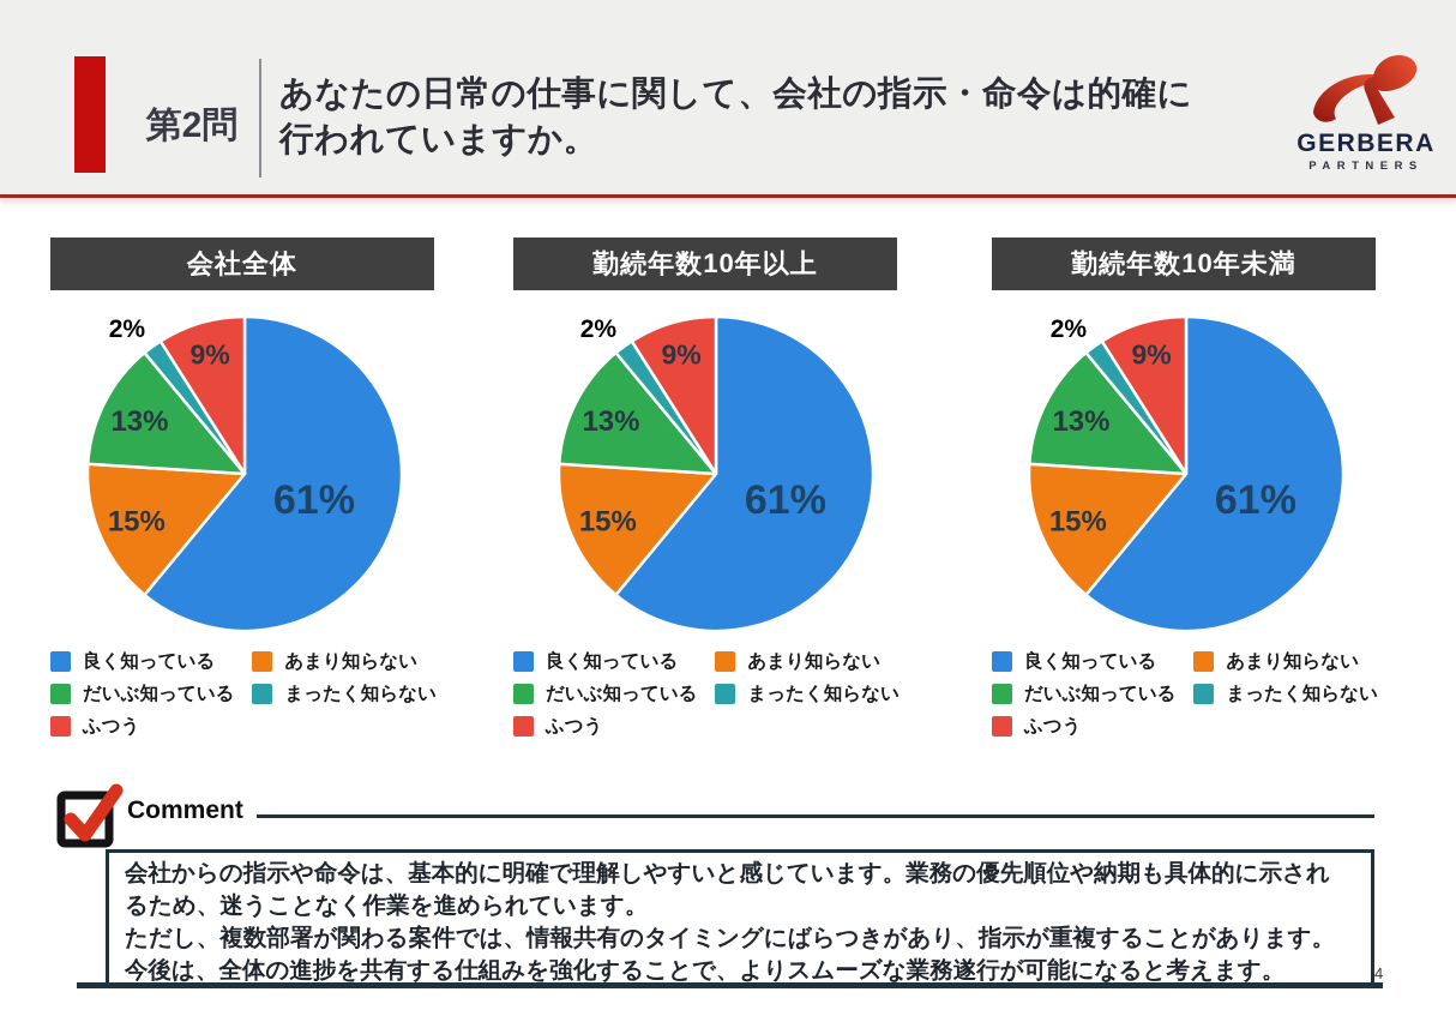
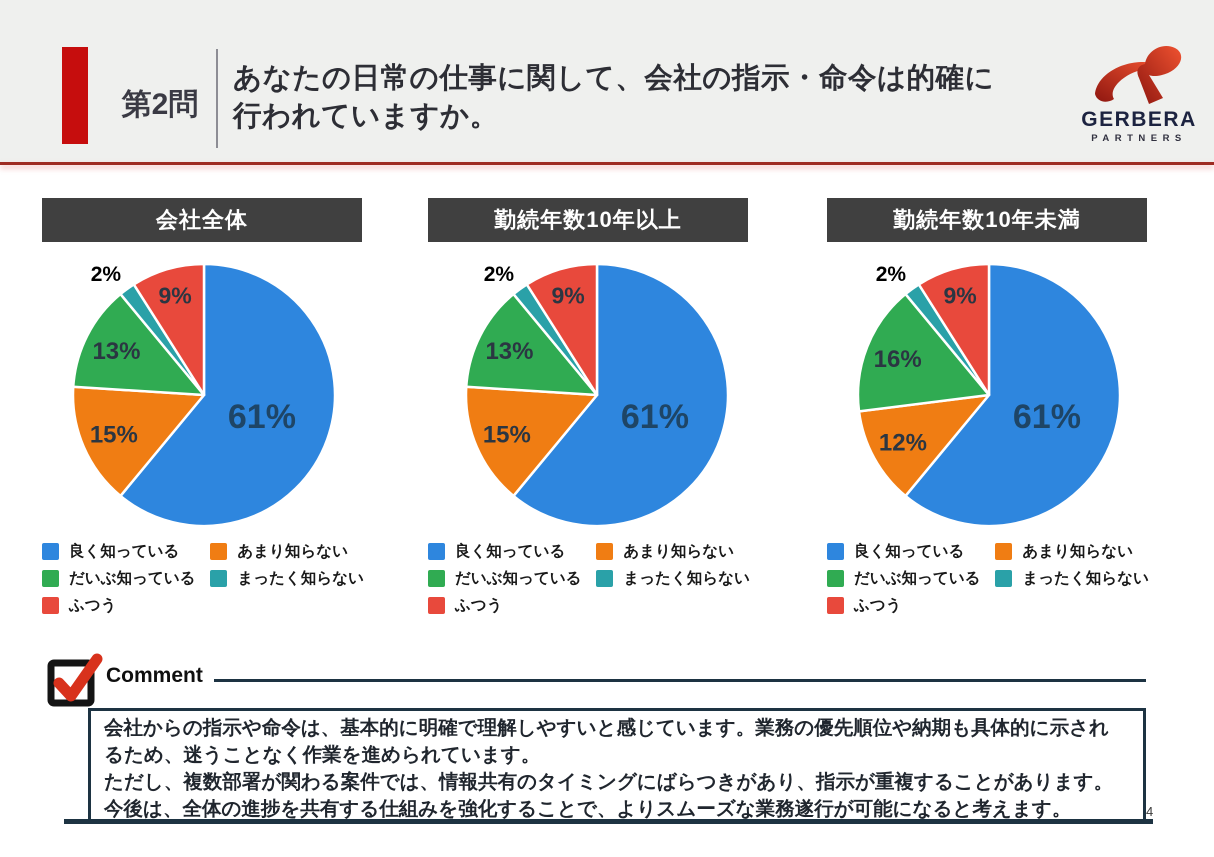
勤続年数10年未満/あまり知らない: 15% -> 12%
勤続年数10年未満/だいぶ知っている: 13% -> 16%
